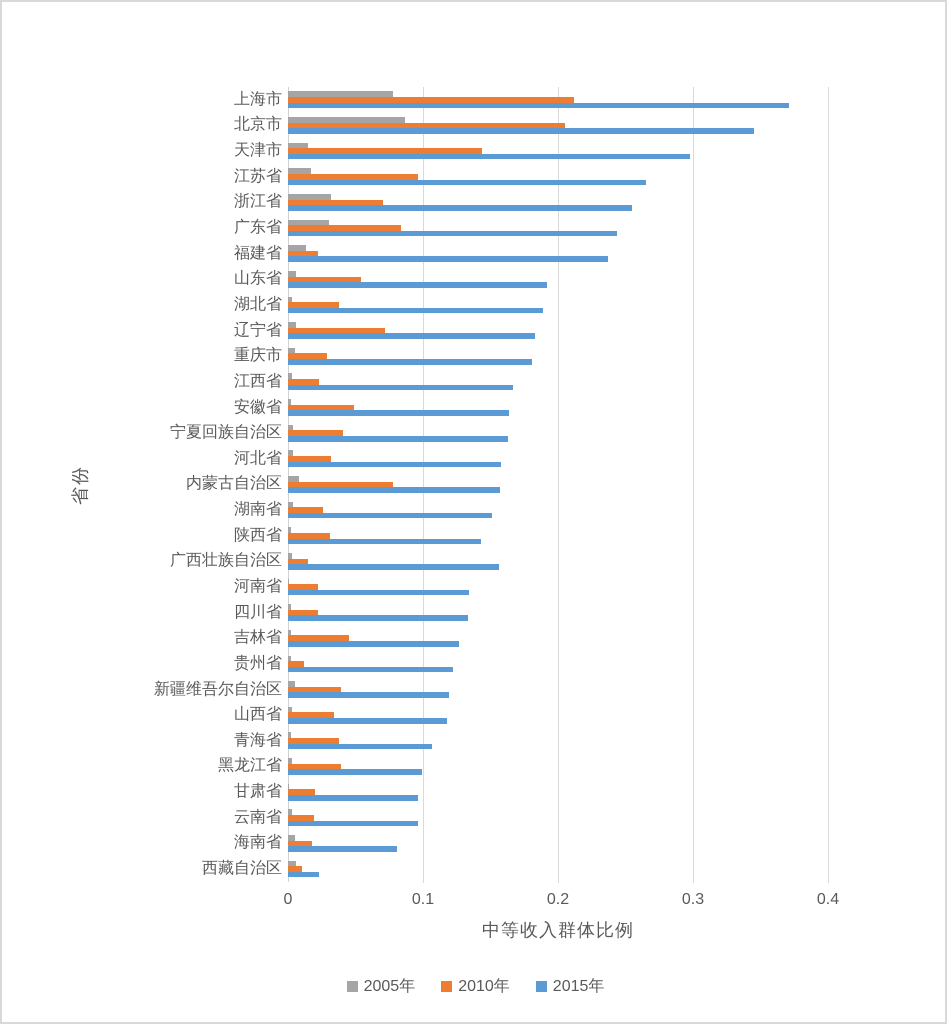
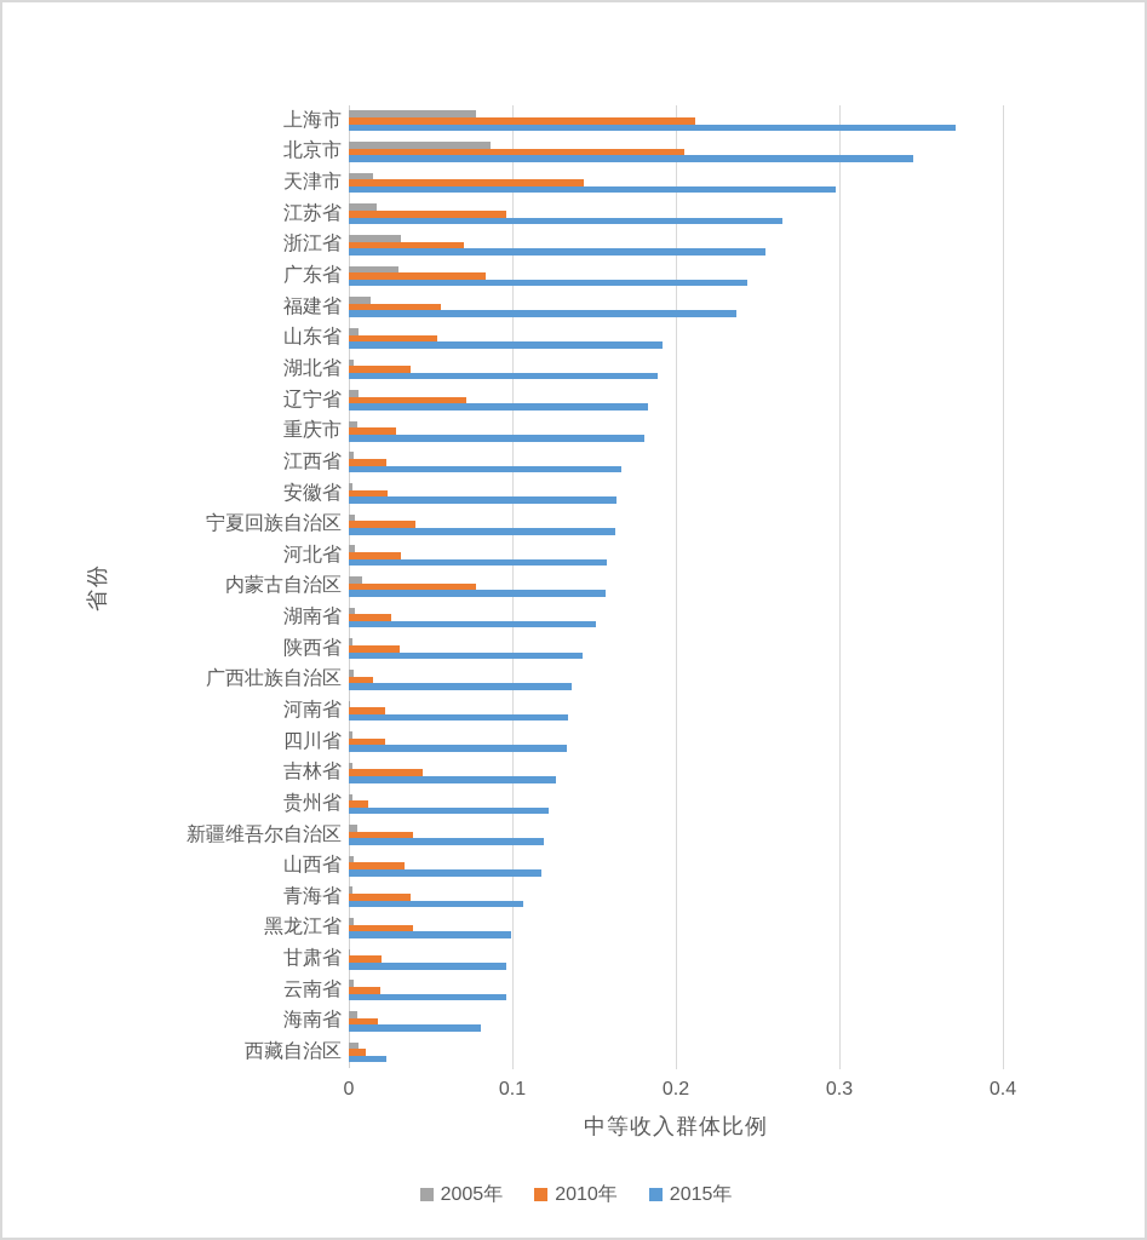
2010年/福建省: 0.022 -> 0.056
2010年/安徽省: 0.049 -> 0.024
2015年/广西壮族自治区: 0.156 -> 0.136
